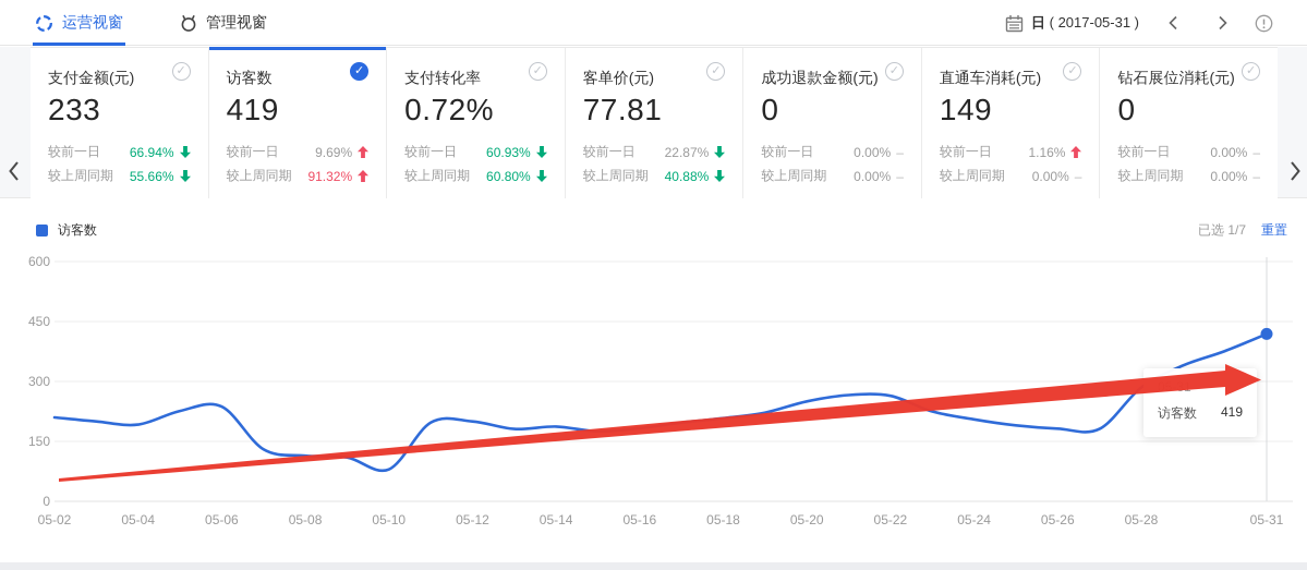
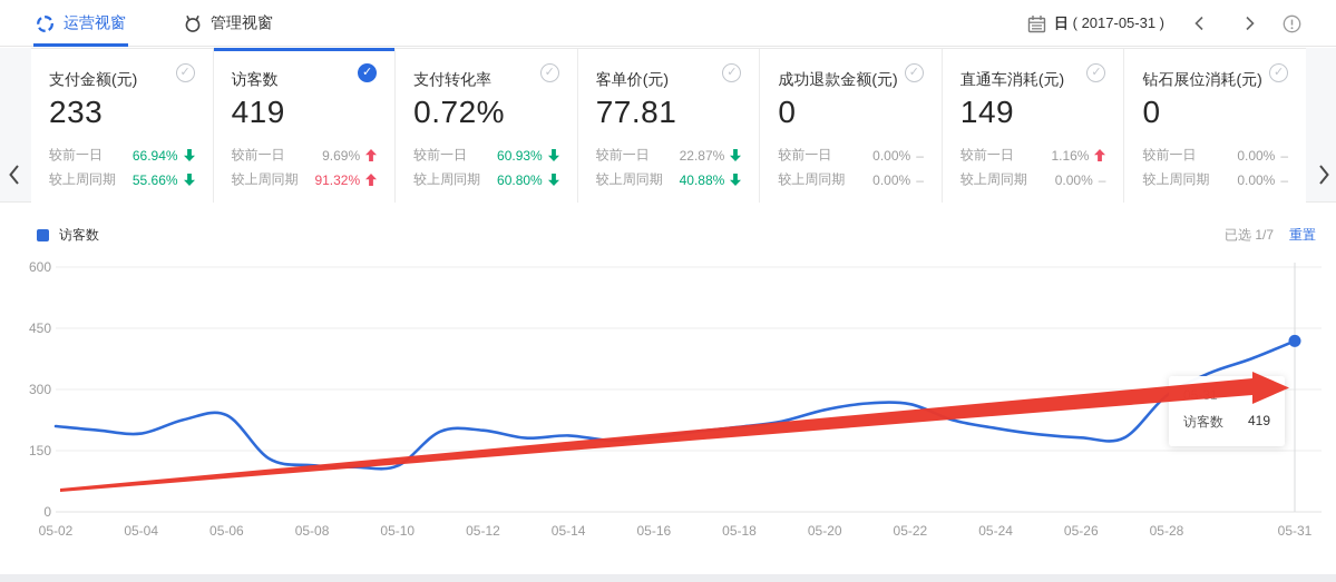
05-10: 80 -> 110
